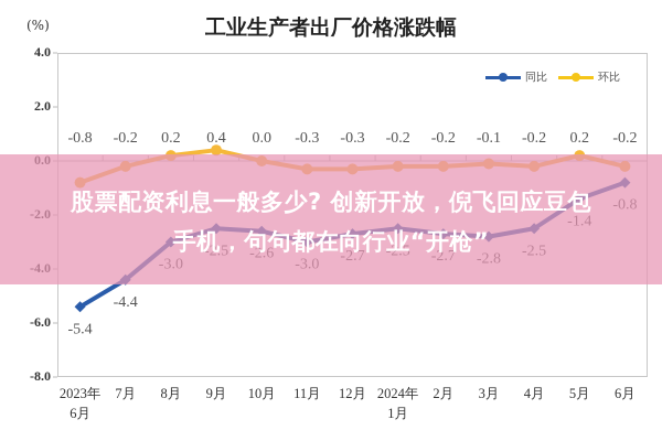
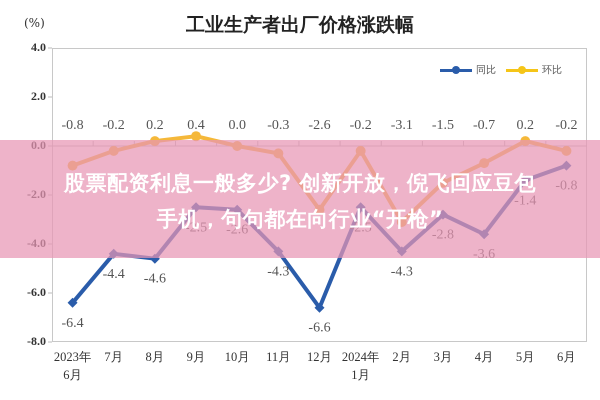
同比/2023年6月: -5.4 -> -6.4
同比/8月: -3.0 -> -4.6
同比/11月: -3.0 -> -4.3
同比/12月: -2.7 -> -6.6
环比/12月: -0.3 -> -2.6
同比/2月: -2.7 -> -4.3
环比/2月: -0.2 -> -3.1
环比/3月: -0.1 -> -1.5
同比/4月: -2.5 -> -3.6
环比/4月: -0.2 -> -0.7
